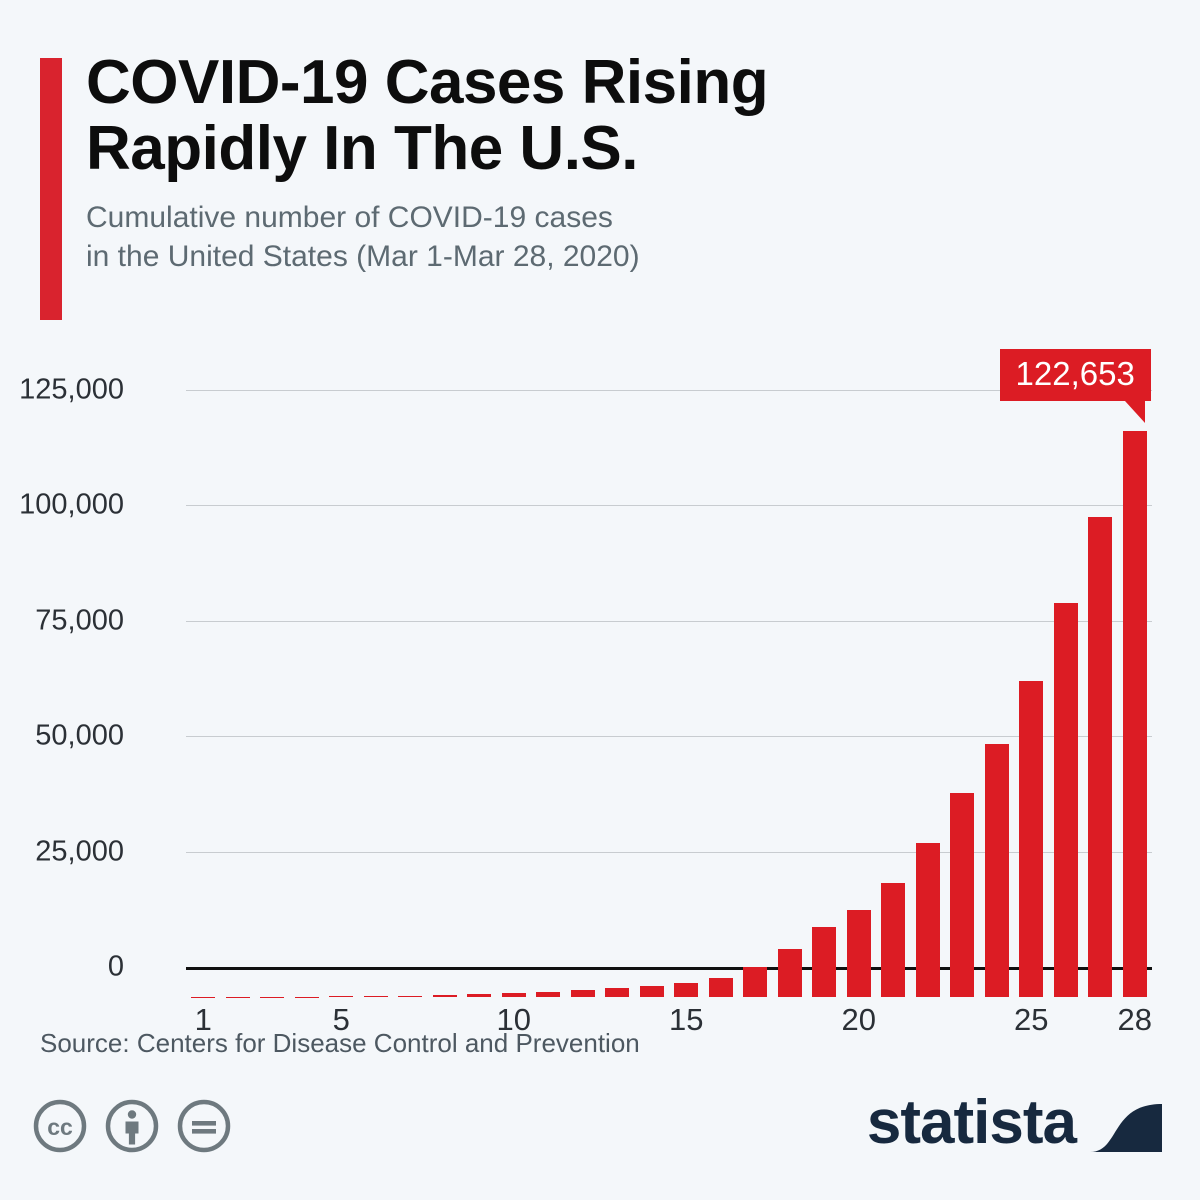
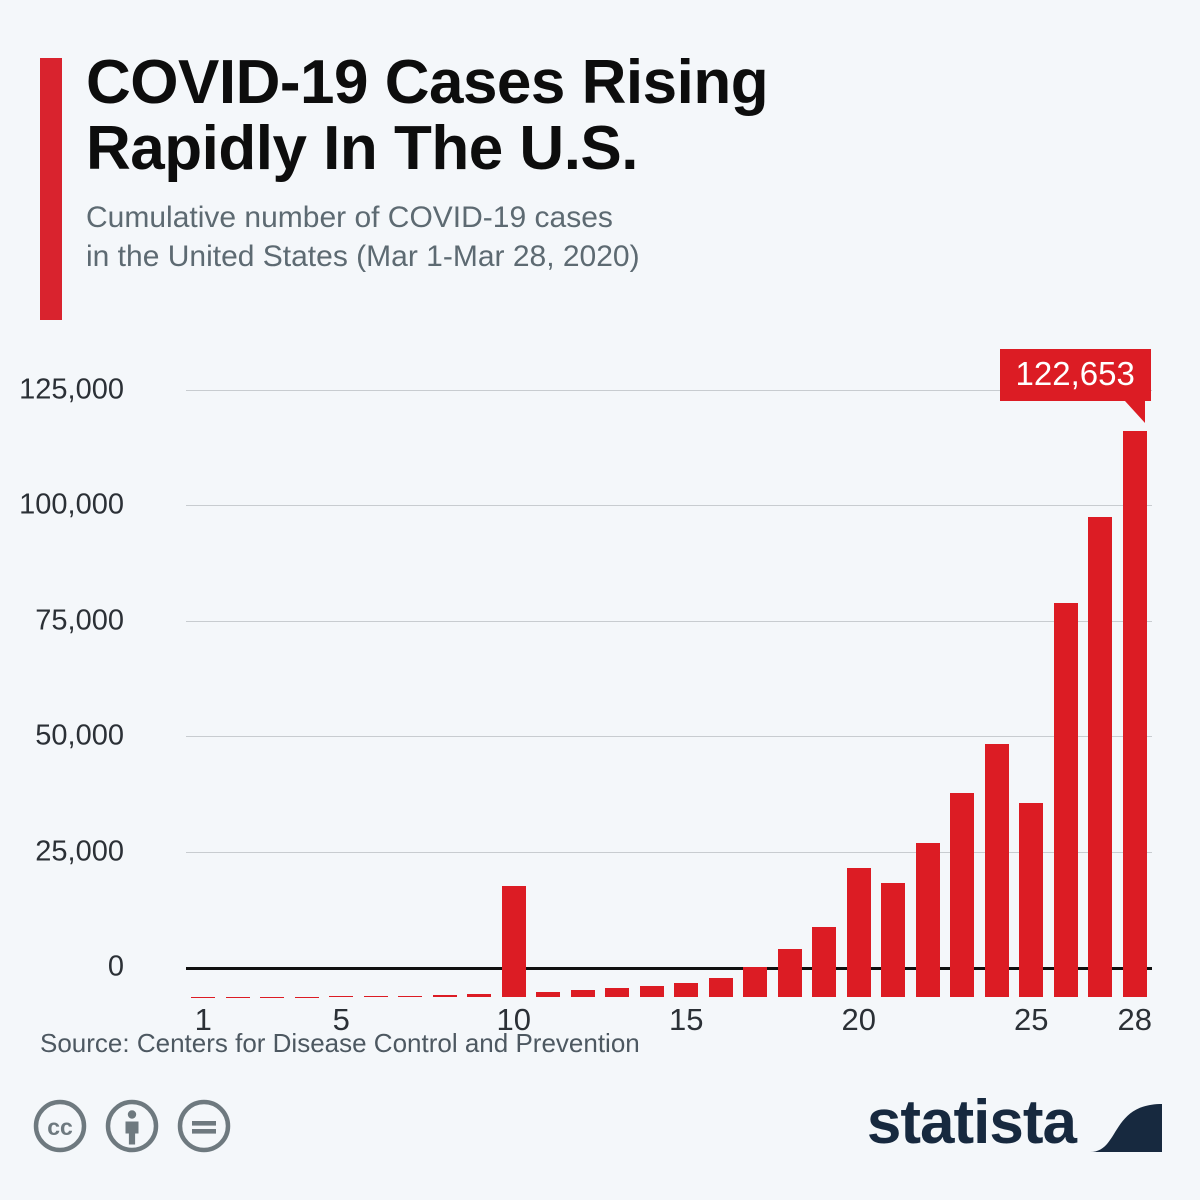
10: 1000 -> 24000
20: 19000 -> 28000
25: 68000 -> 42000
